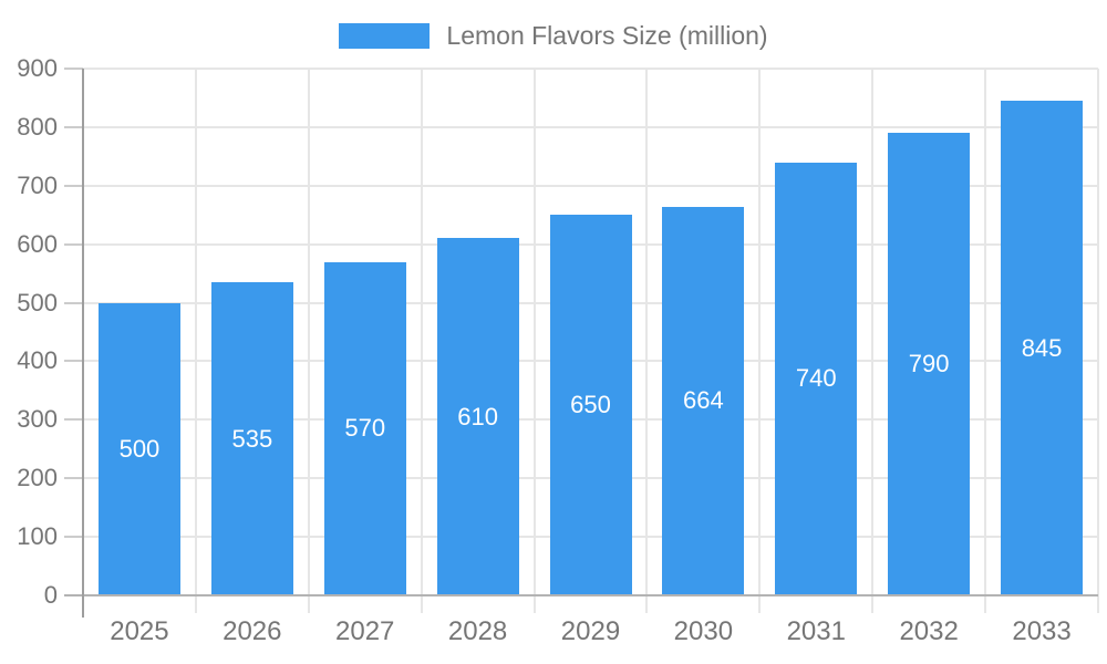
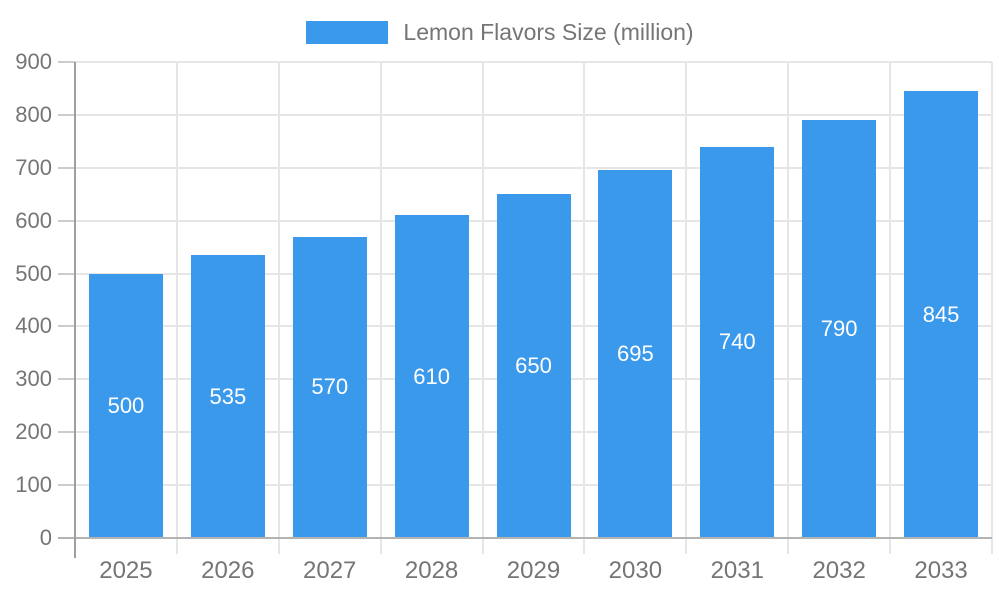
2030: 664 -> 695
